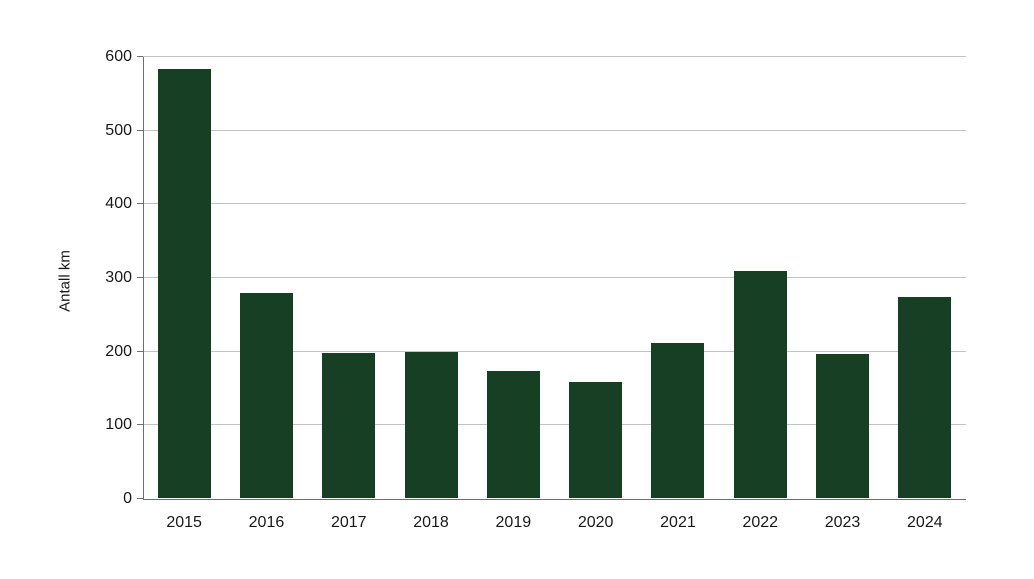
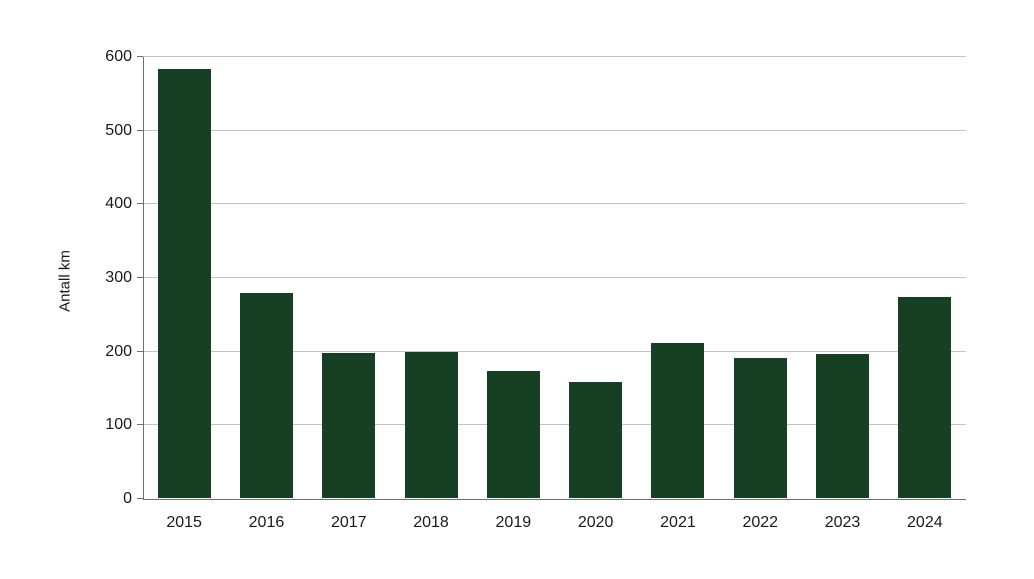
2022: 310 -> 190
